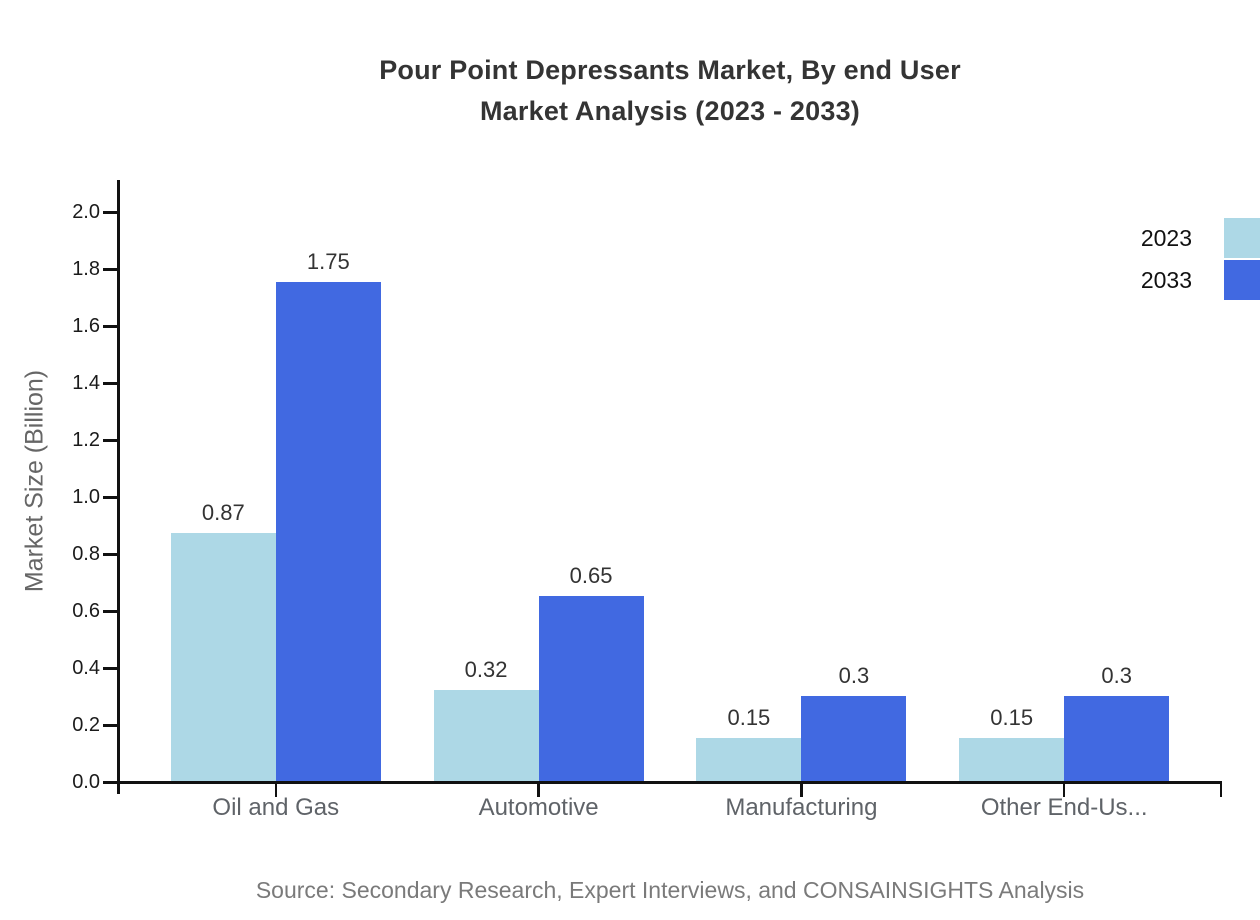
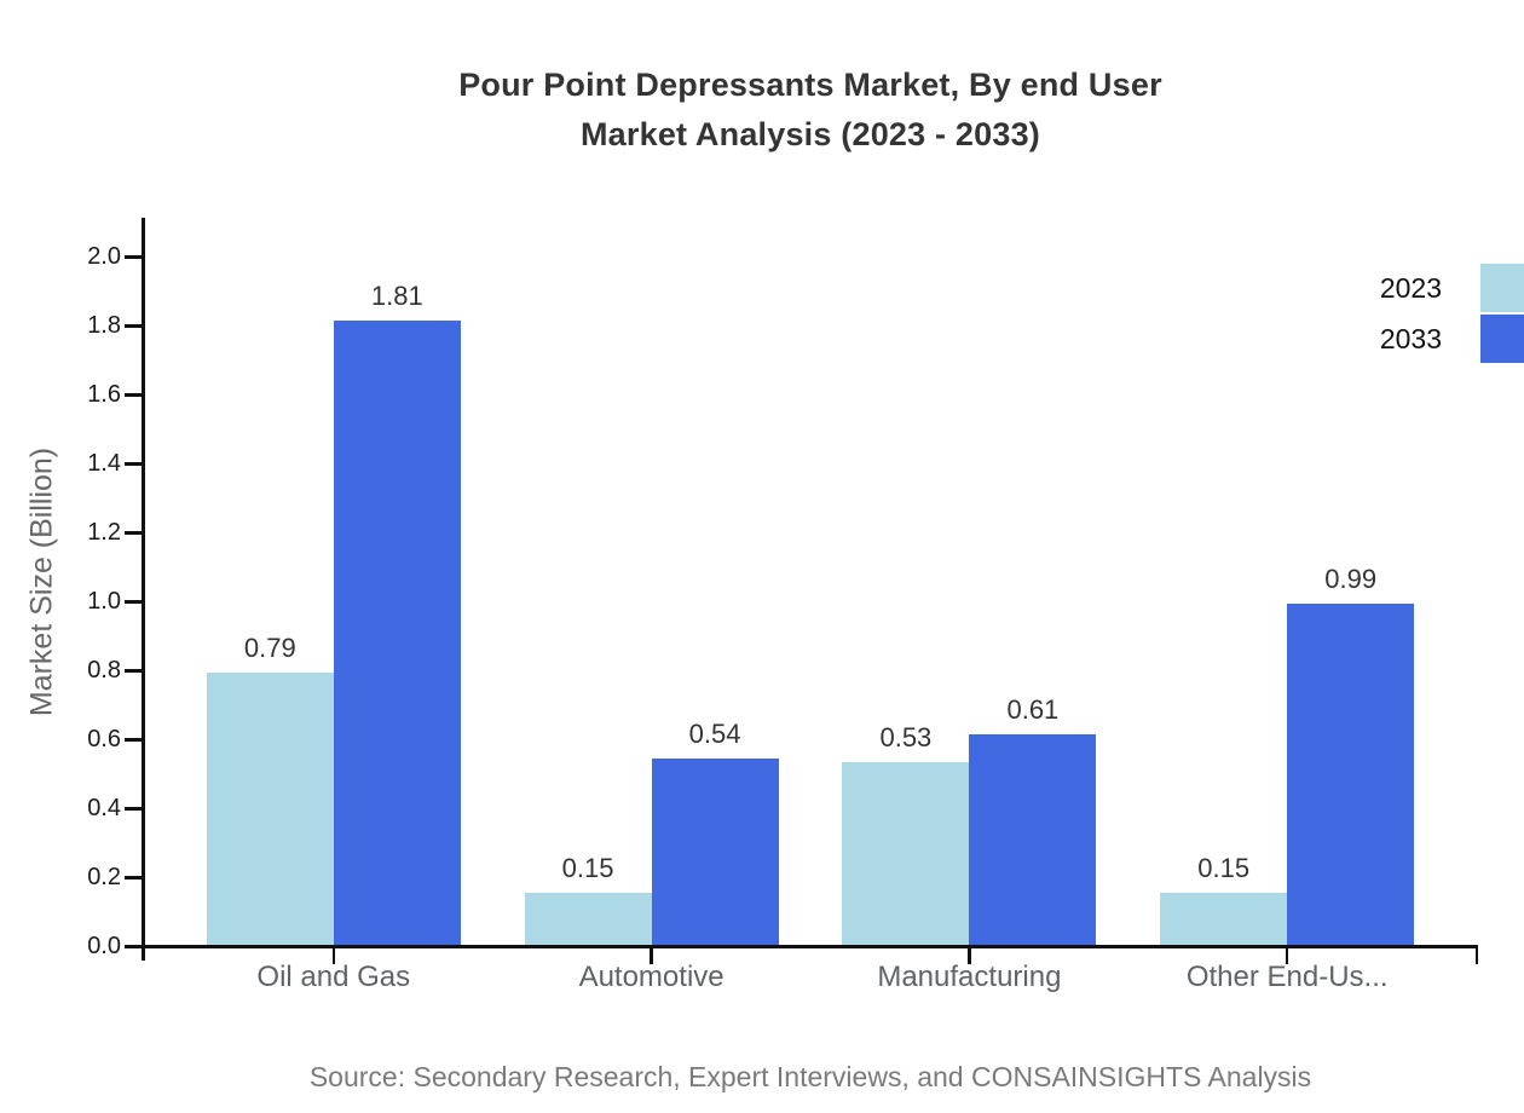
2023/Oil and Gas: 0.87 -> 0.79
2033/Oil and Gas: 1.75 -> 1.81
2023/Automotive: 0.32 -> 0.15
2033/Automotive: 0.65 -> 0.54
2023/Manufacturing: 0.15 -> 0.53
2033/Manufacturing: 0.3 -> 0.61
2033/Other End-Us...: 0.3 -> 0.99
